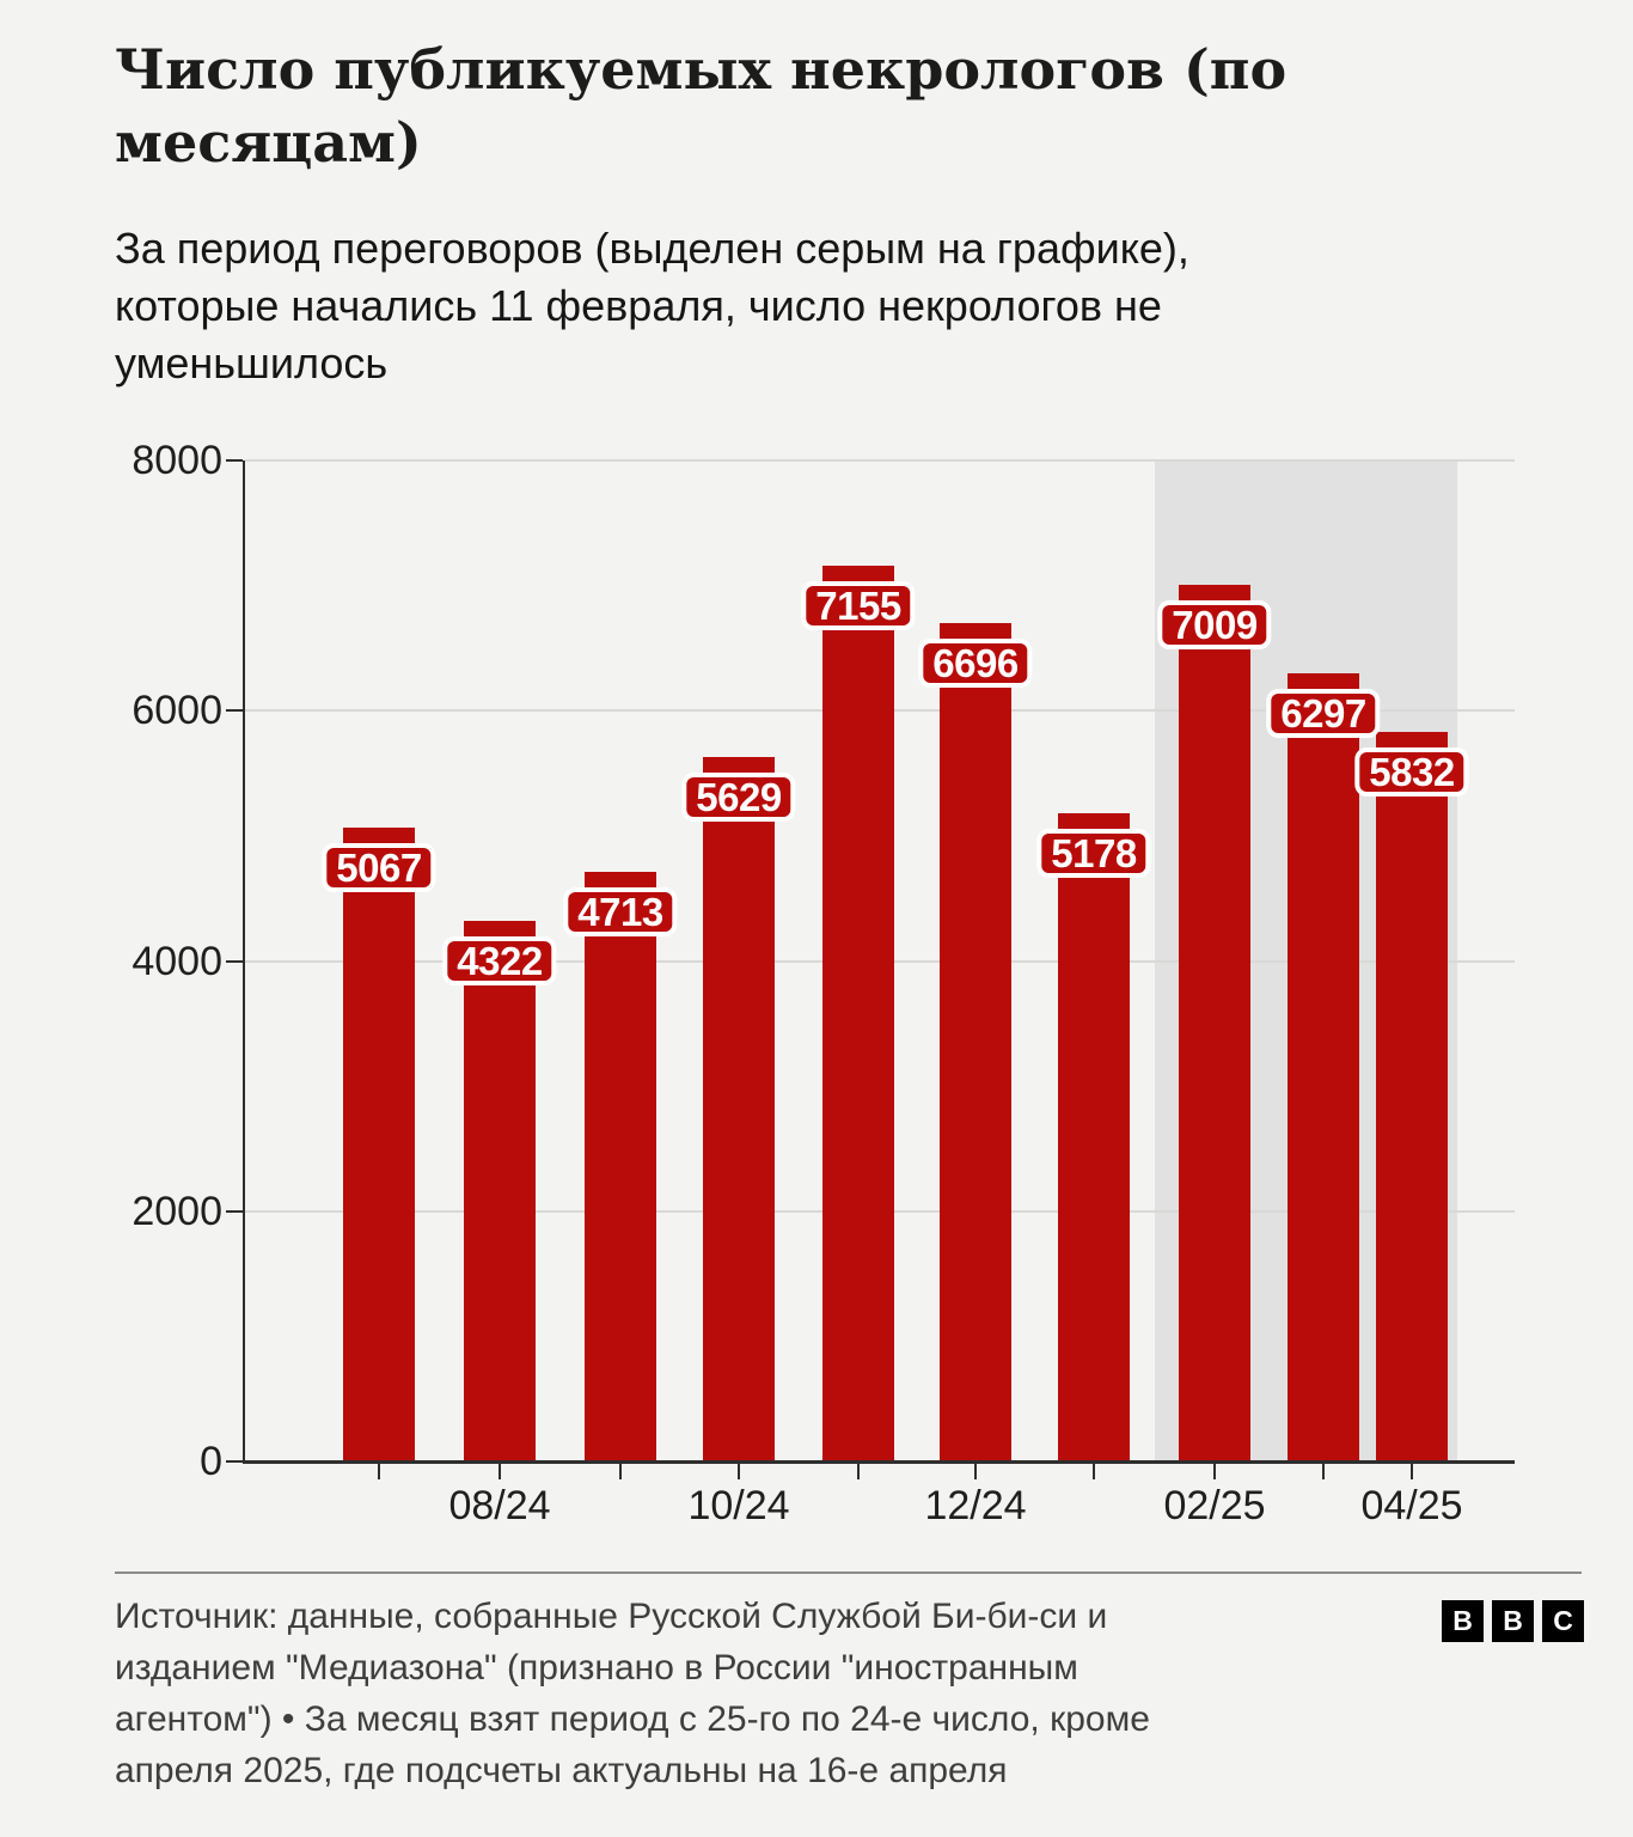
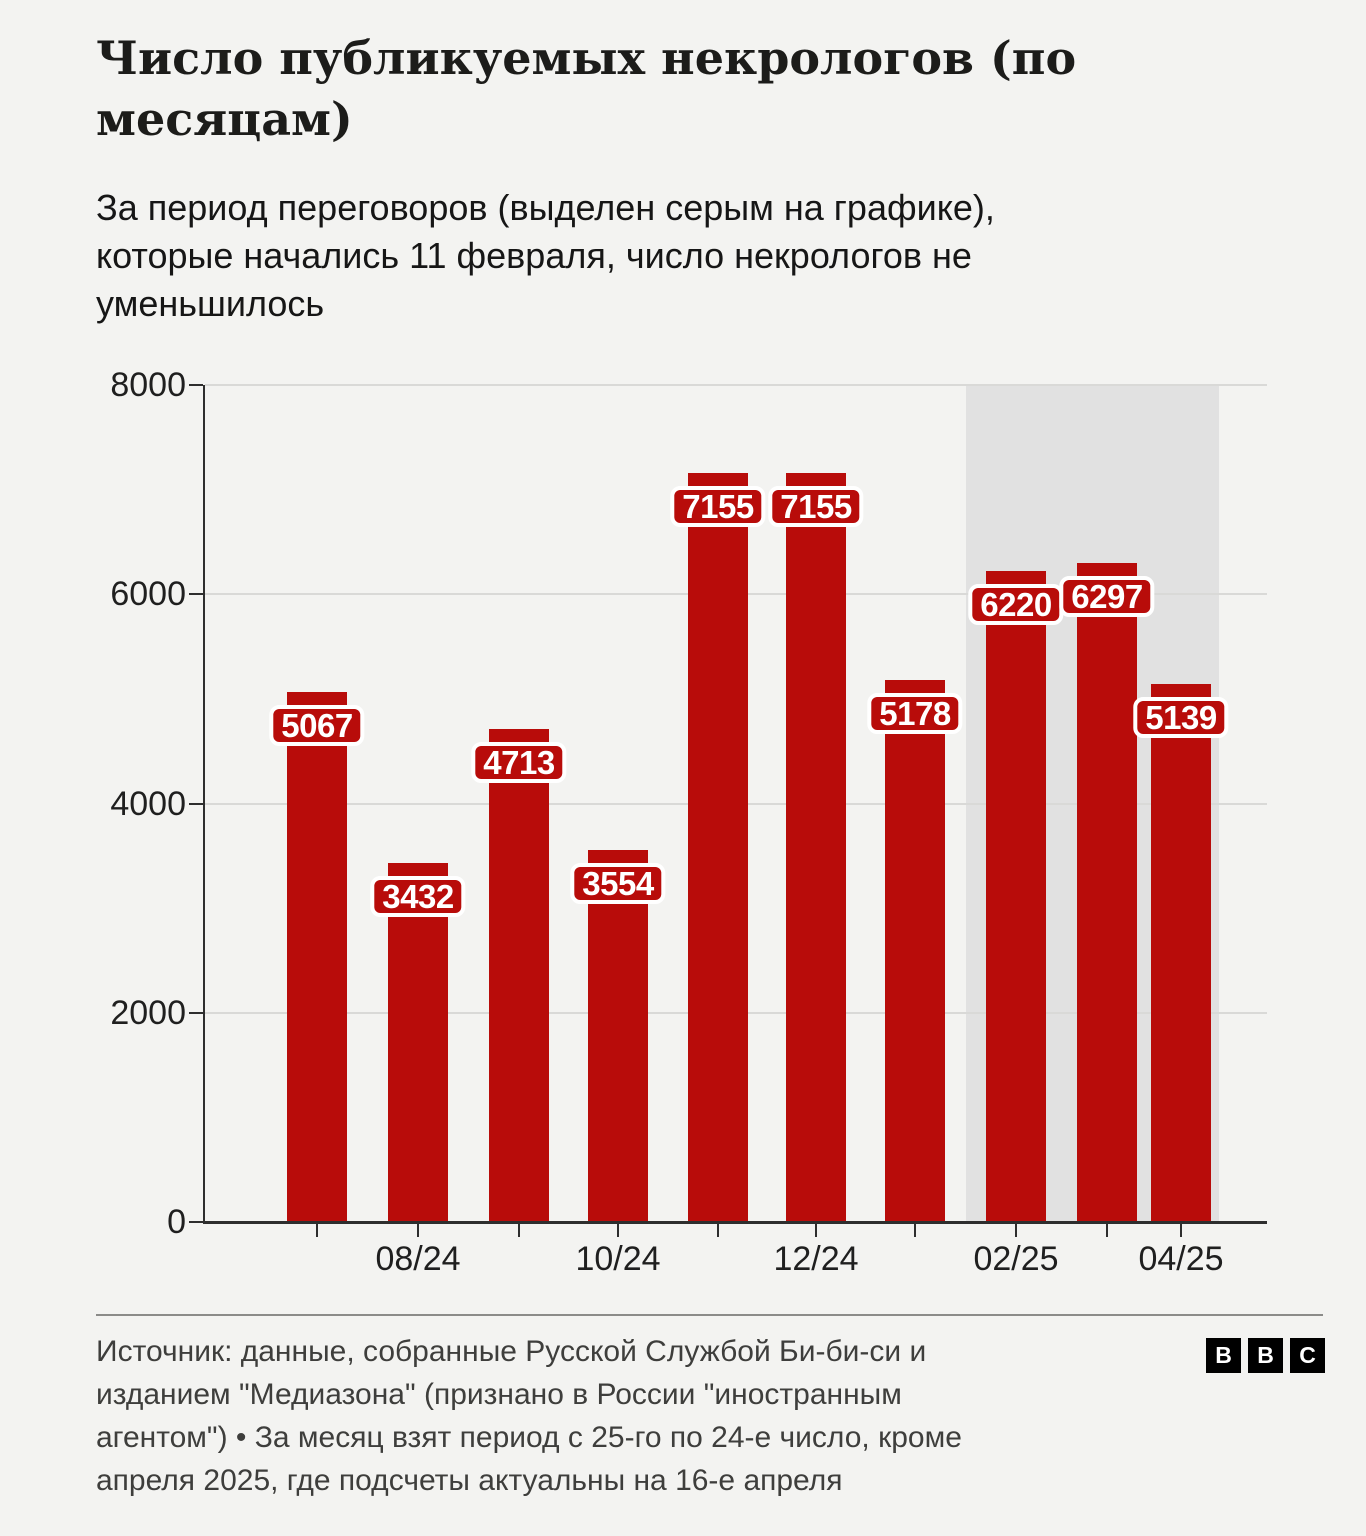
08/24: 4322 -> 3432
10/24: 5629 -> 3554
12/24: 6696 -> 7155
02/25: 7009 -> 6220
04/25: 5832 -> 5139
